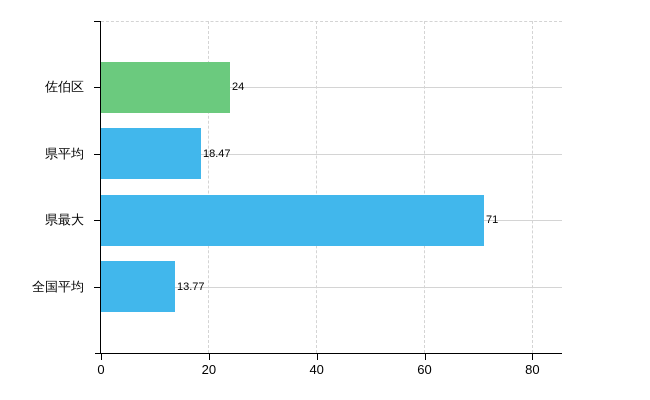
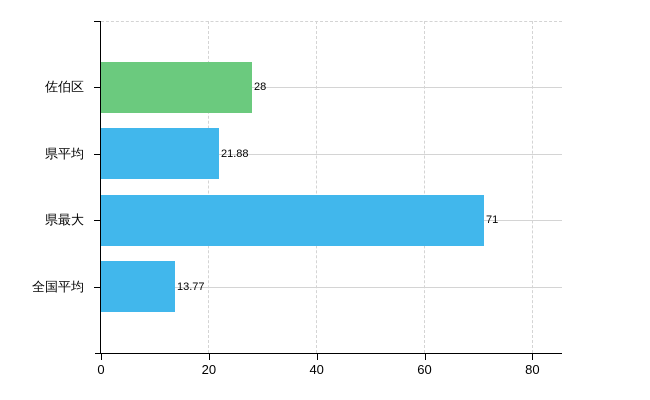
佐伯区: 24 -> 28
県平均: 18.47 -> 21.88
